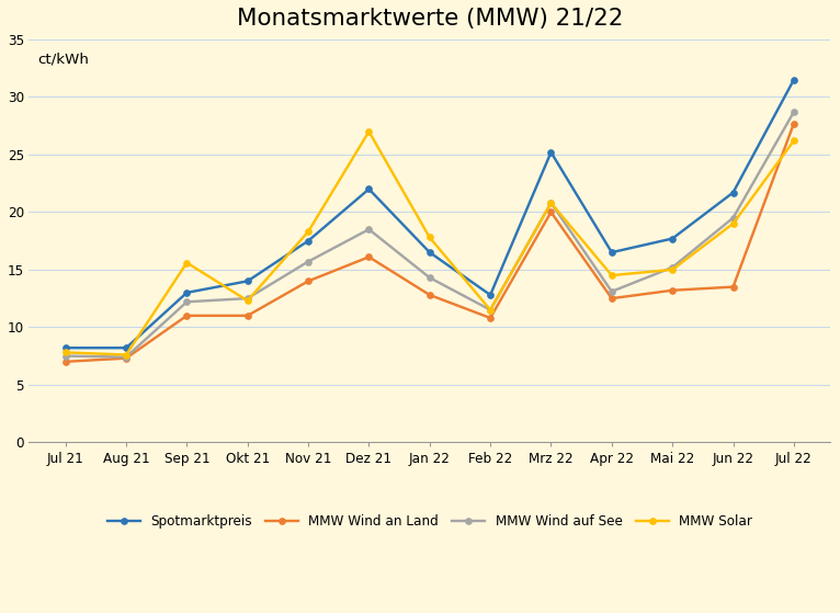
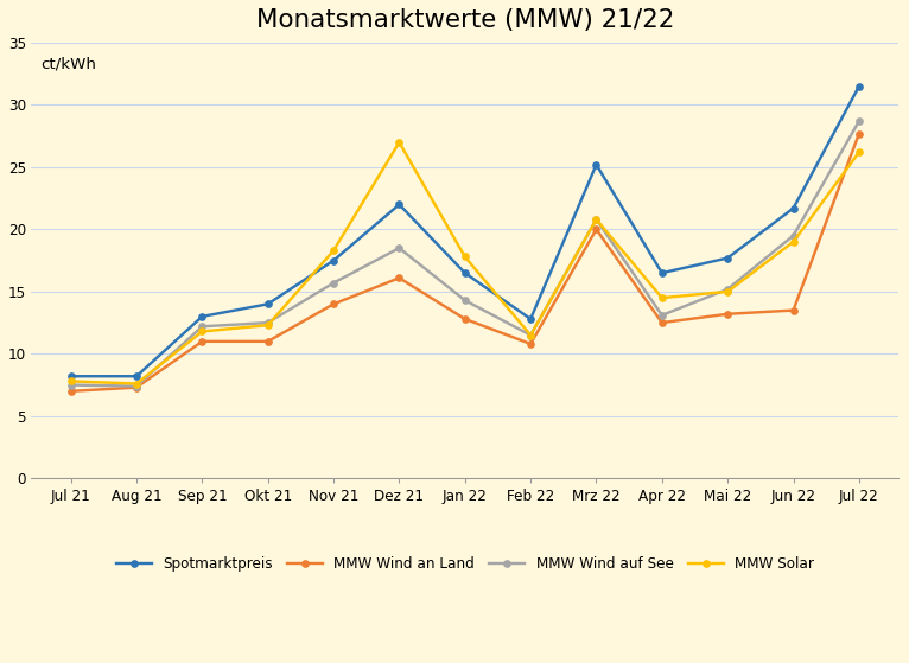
MMW Solar/Sep 21: 15.6 -> 11.8
